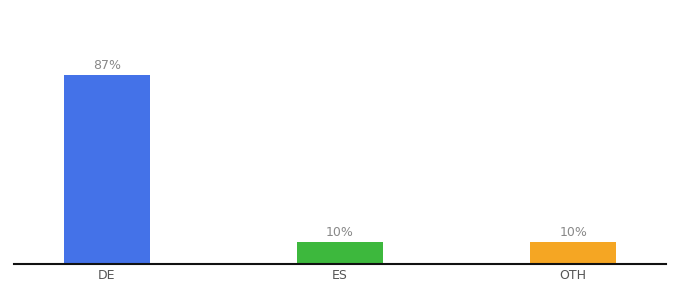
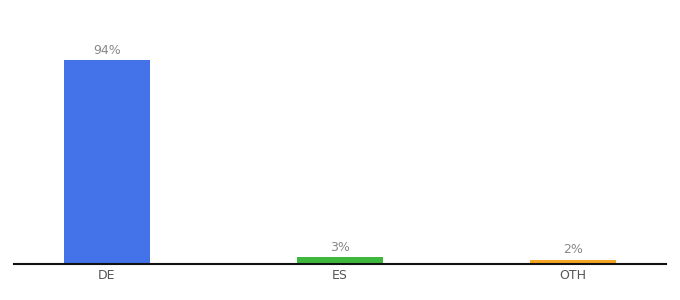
DE: 87% -> 94%
ES: 10% -> 3%
OTH: 10% -> 2%
